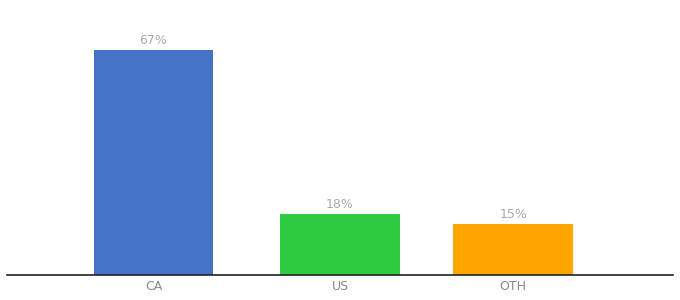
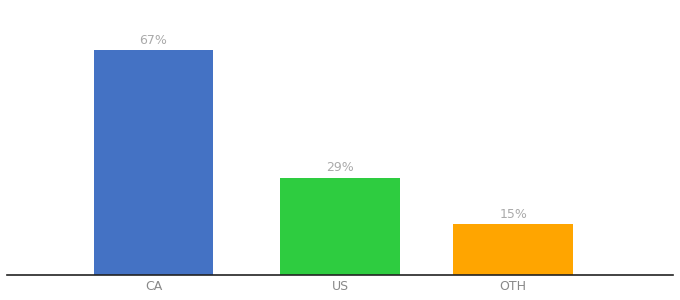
US: 18% -> 29%
